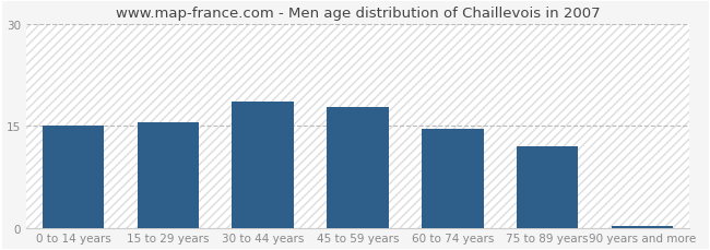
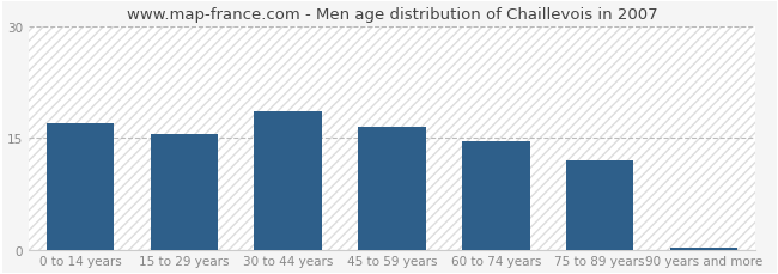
0 to 14 years: 15.0 -> 17.0
45 to 59 years: 17.8 -> 16.5
